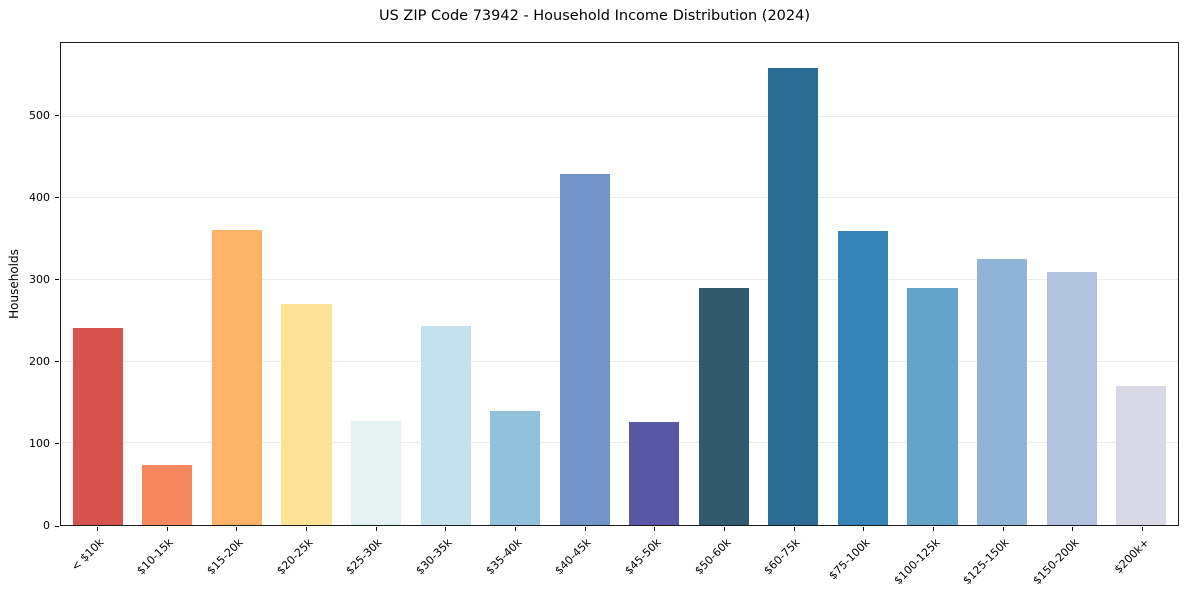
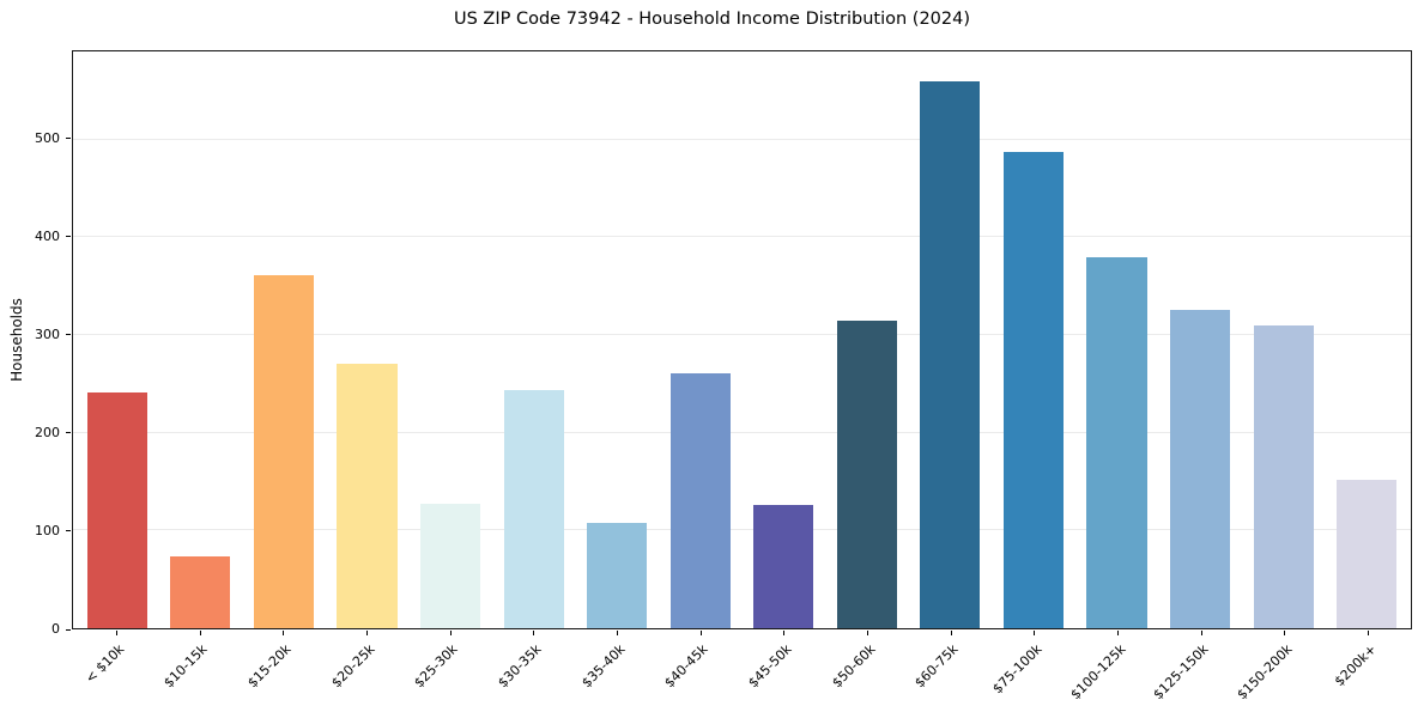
$35-40k: 140 -> 110
$40-45k: 430 -> 260
$50-60k: 290 -> 310
$75-100k: 360 -> 490
$100-125k: 290 -> 380
$200k+: 170 -> 150
